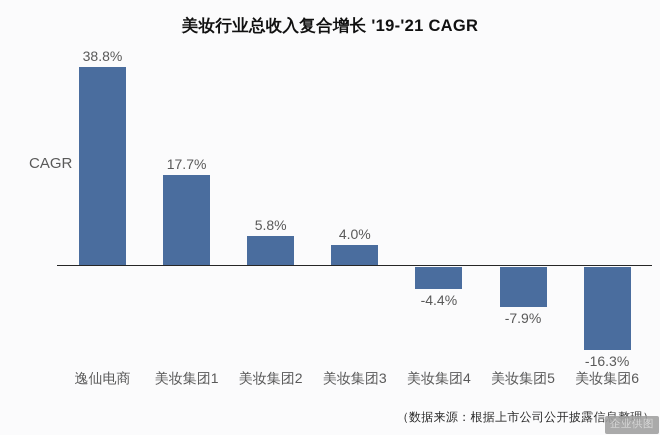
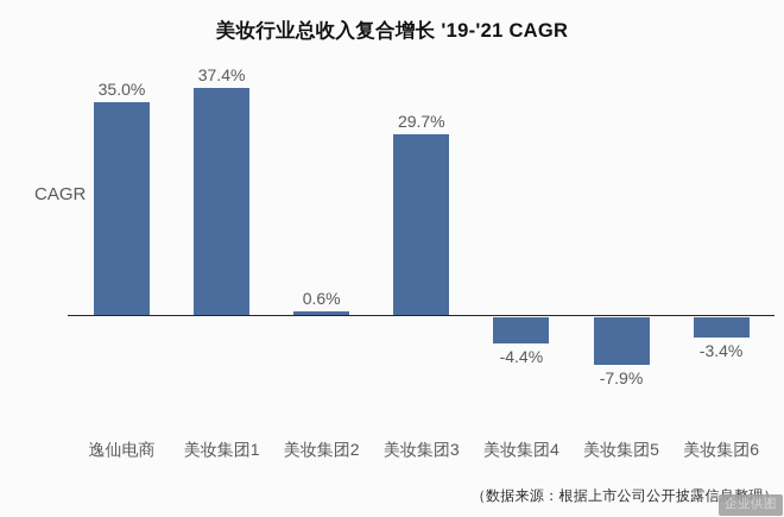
逸仙电商: 38.8% -> 35.0%
美妆集团1: 17.7% -> 37.4%
美妆集团2: 5.8% -> 0.6%
美妆集团3: 4.0% -> 29.7%
美妆集团6: -16.3% -> -3.4%
